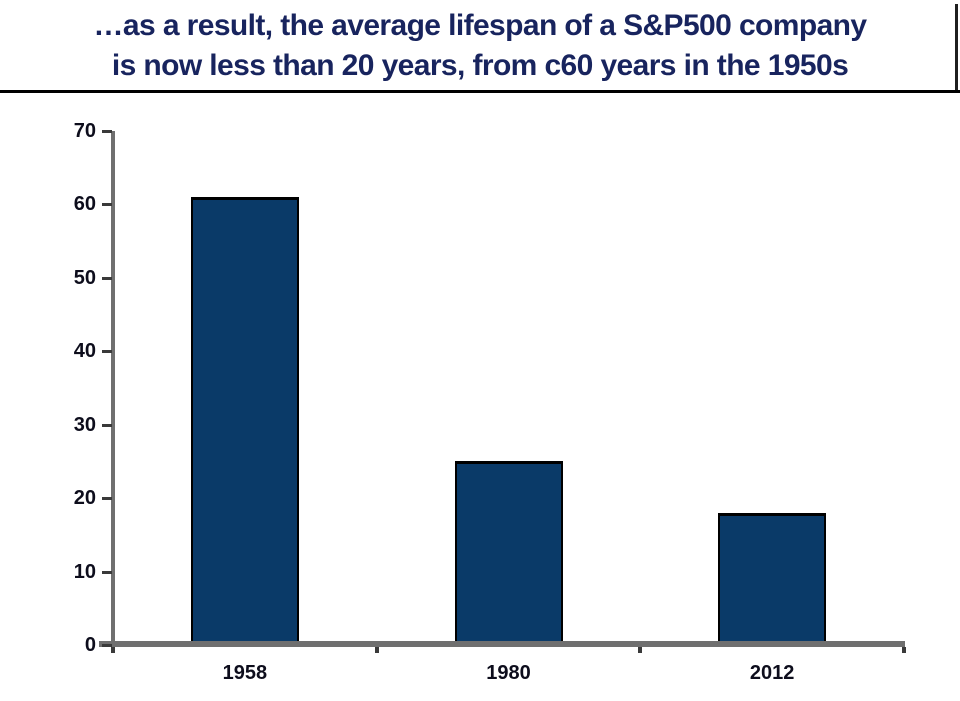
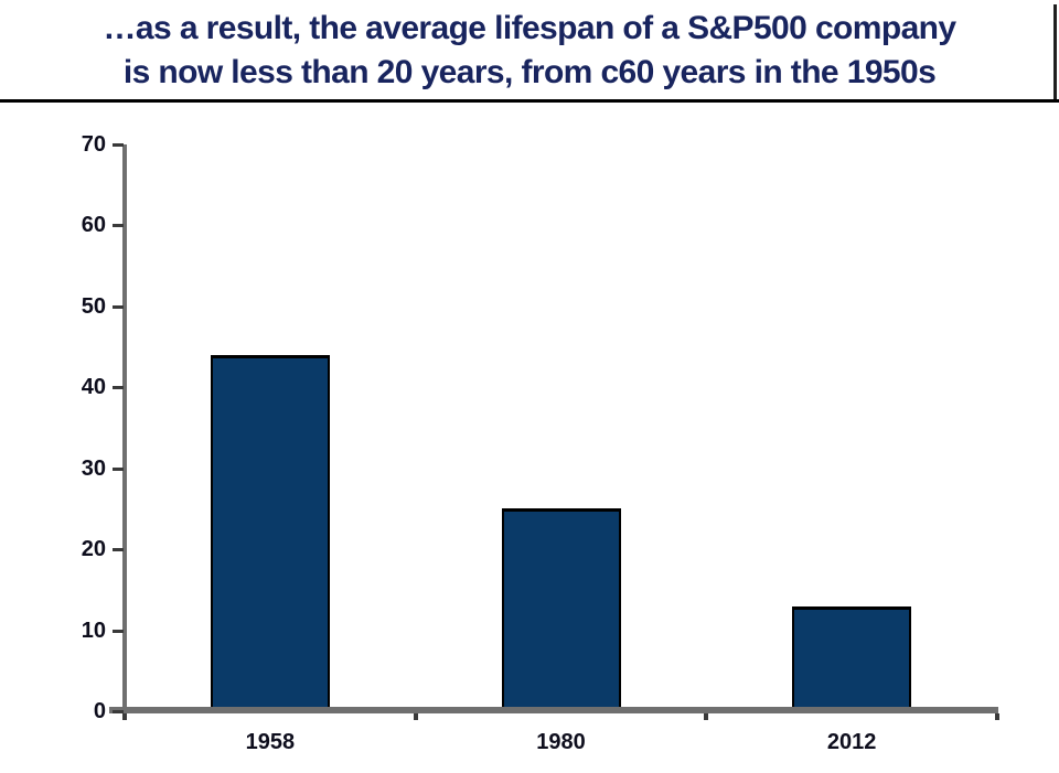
1958: 61 -> 44
2012: 18 -> 13
